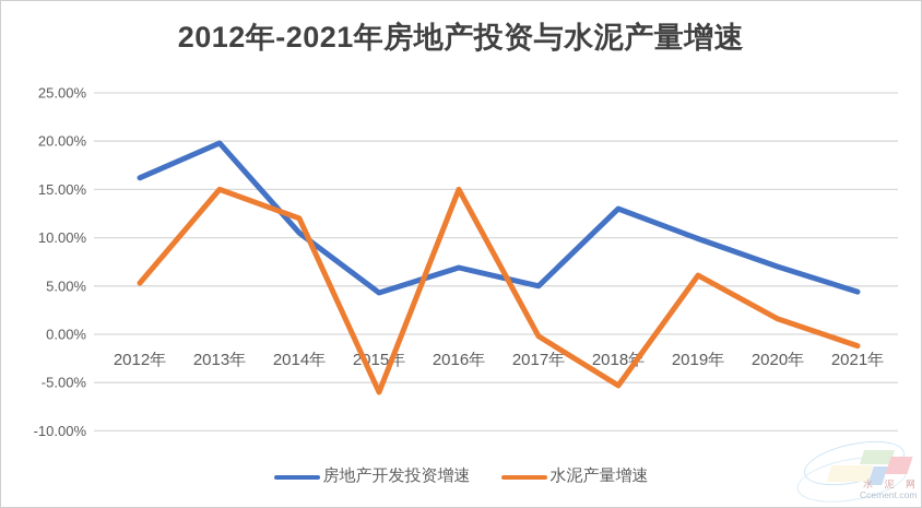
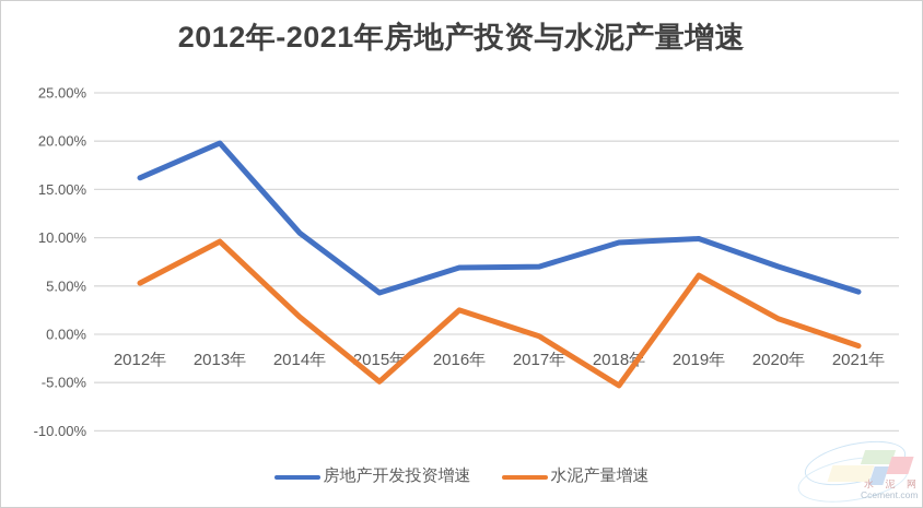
水泥产量增速/2013年: 15% -> 10%
水泥产量增速/2014年: 12% -> 2%
水泥产量增速/2015年: -6% -> -5%
水泥产量增速/2016年: 15% -> 2%
房地产开发投资增速/2017年: 5% -> 7%
房地产开发投资增速/2018年: 13% -> 10%
